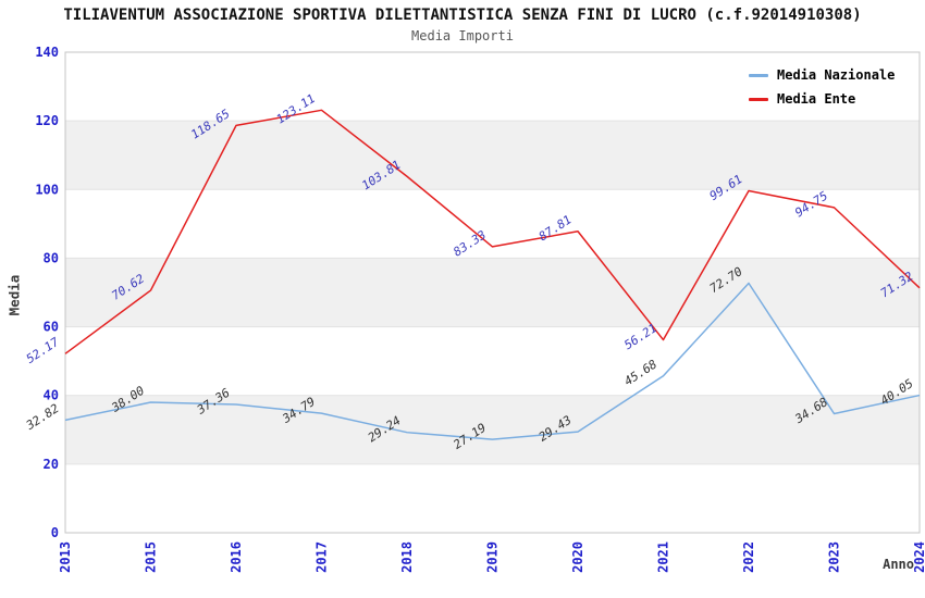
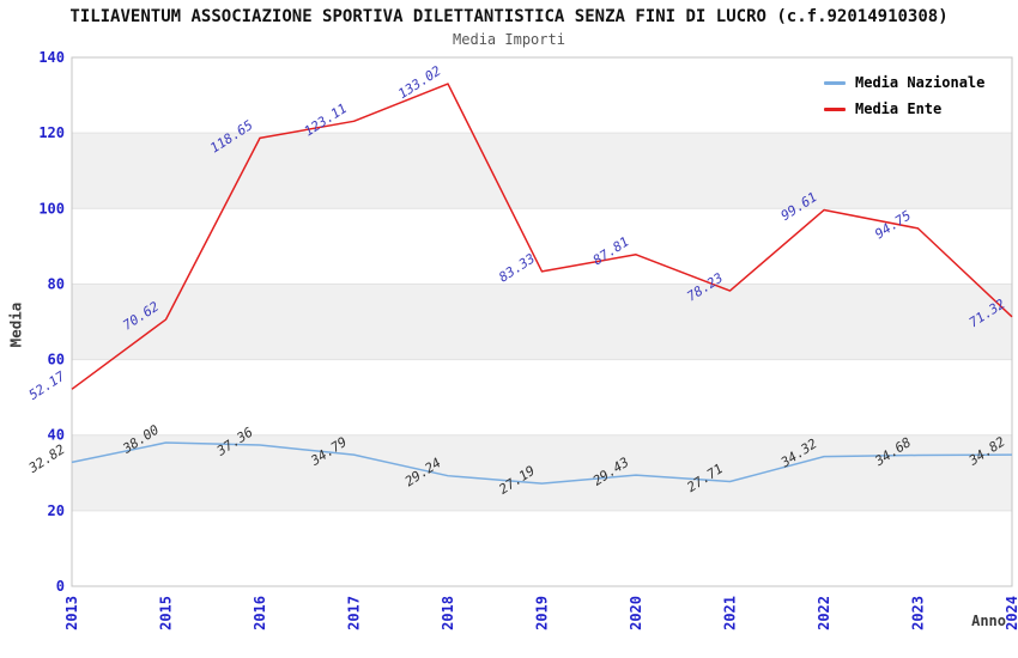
Media Ente/2018: 103.81 -> 133.02
Media Nazionale/2021: 45.68 -> 27.71
Media Ente/2021: 56.21 -> 78.23
Media Nazionale/2022: 72.70 -> 34.32
Media Nazionale/2024: 40.05 -> 34.82
